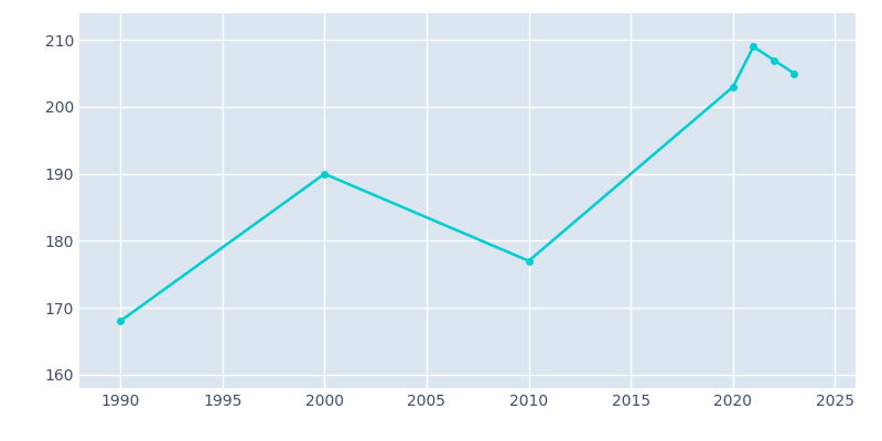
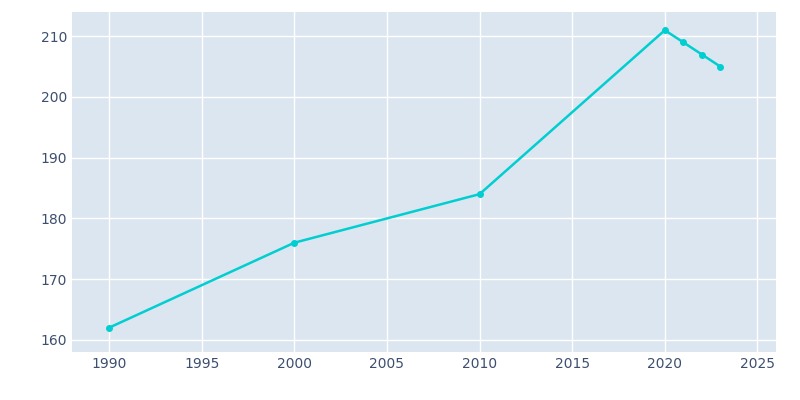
1990: 168 -> 162
2000: 190 -> 176
2010: 177 -> 184
2020: 203 -> 211
